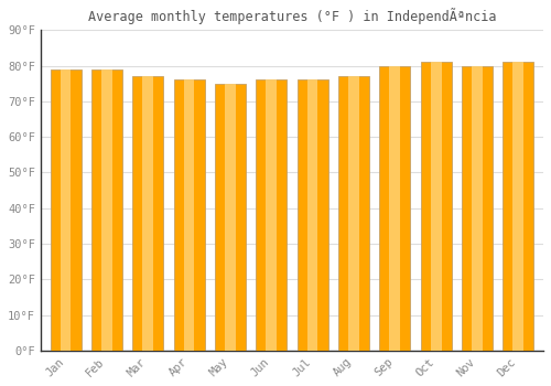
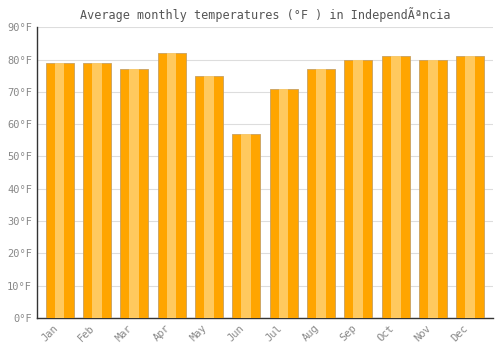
Apr: 76°F -> 82°F
Jun: 76°F -> 57°F
Jul: 76°F -> 71°F
